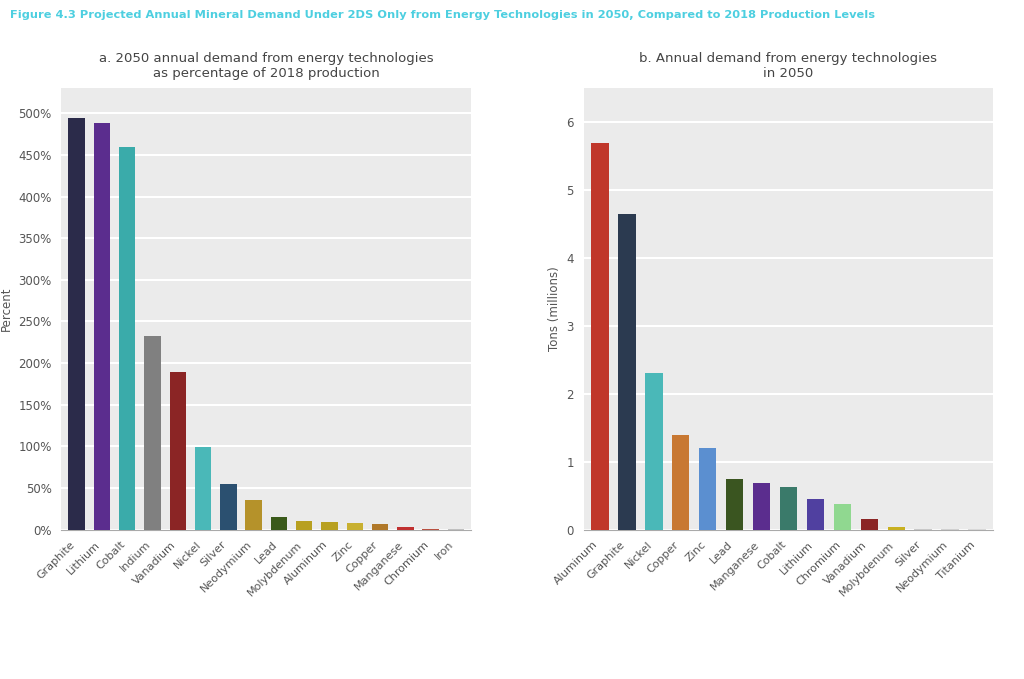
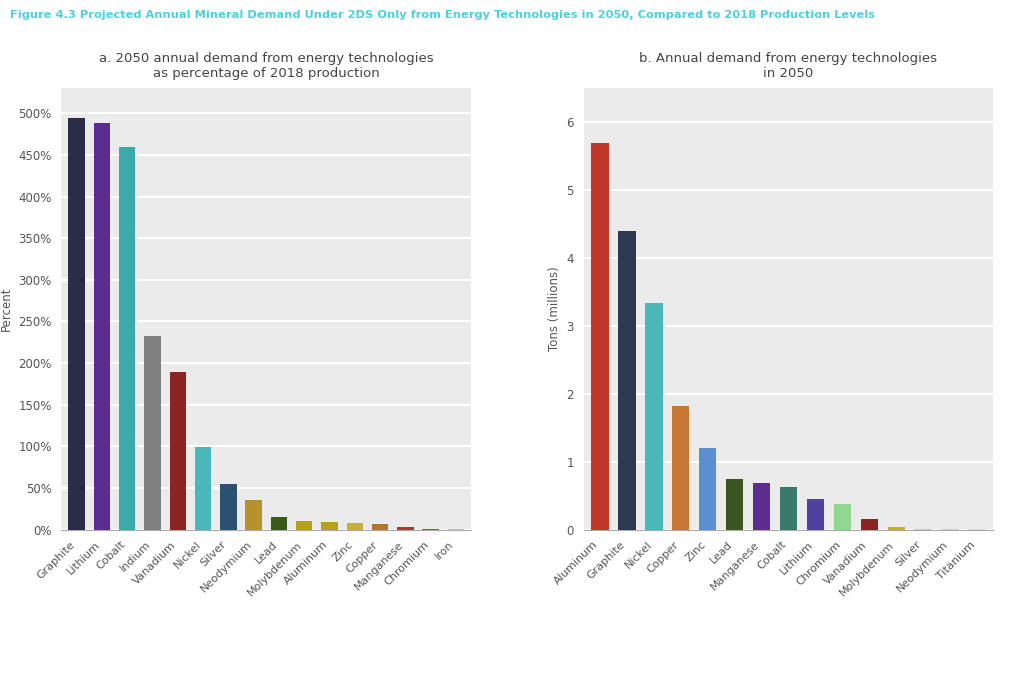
b. Annual demand from energy technologies in 2050/Graphite: 4.65 -> 4.40
b. Annual demand from energy technologies in 2050/Nickel: 2.30 -> 3.34
b. Annual demand from energy technologies in 2050/Copper: 1.40 -> 1.82
